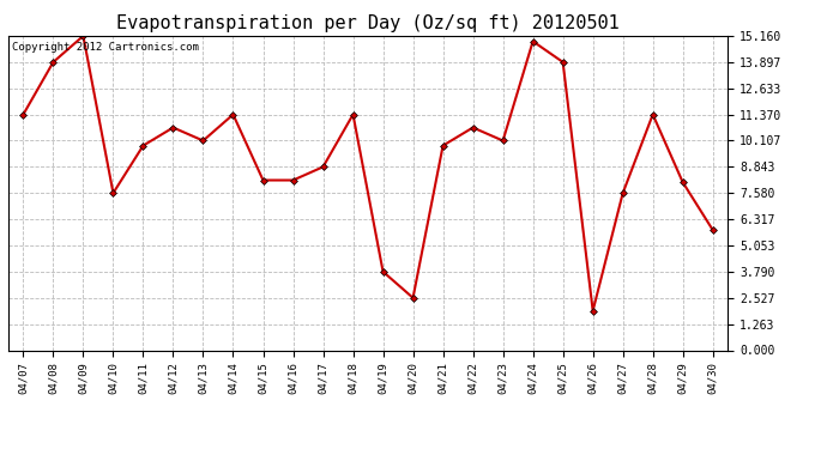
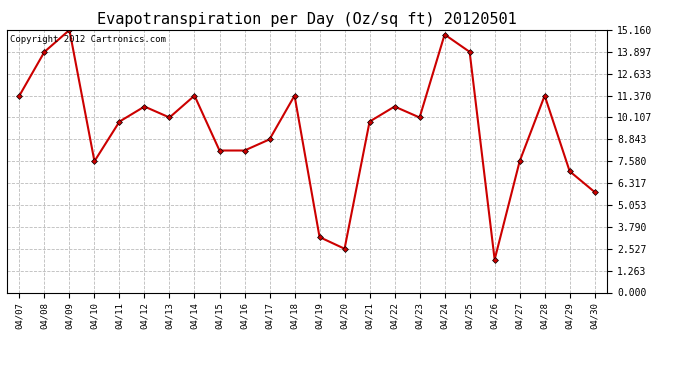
04/19: 3.8 -> 3.2
04/29: 8.1 -> 7.0
